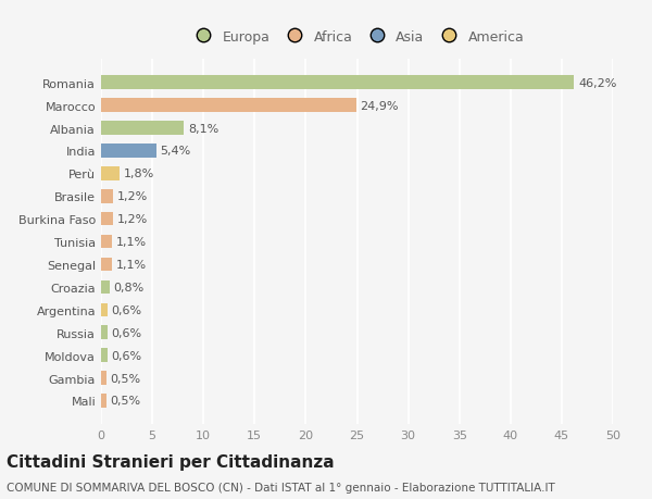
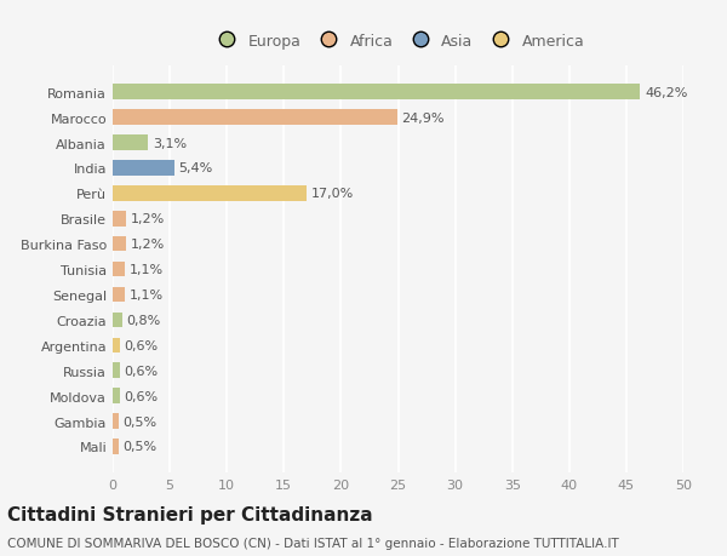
Albania: 8,1% -> 3,1%
Perù: 1,8% -> 17,0%
